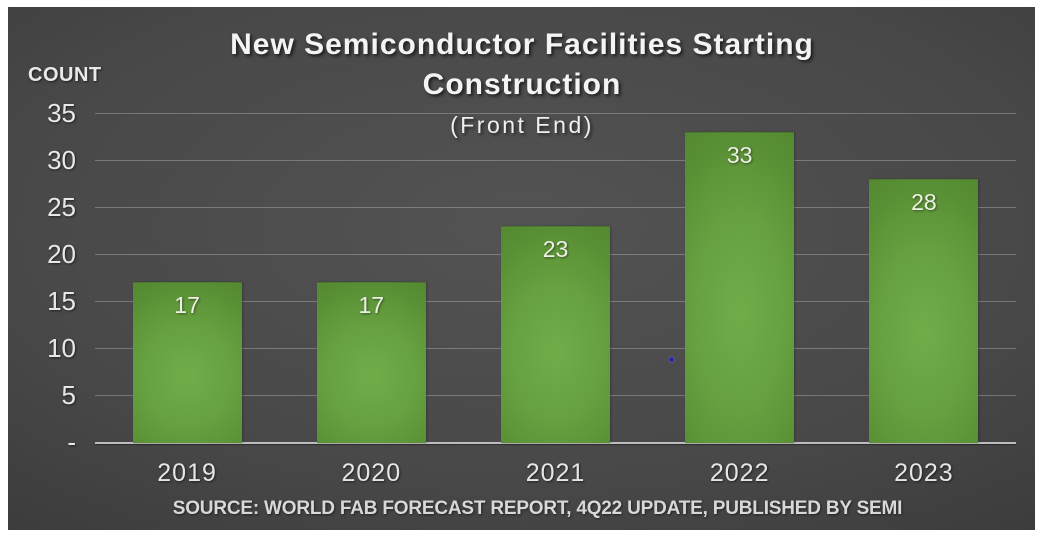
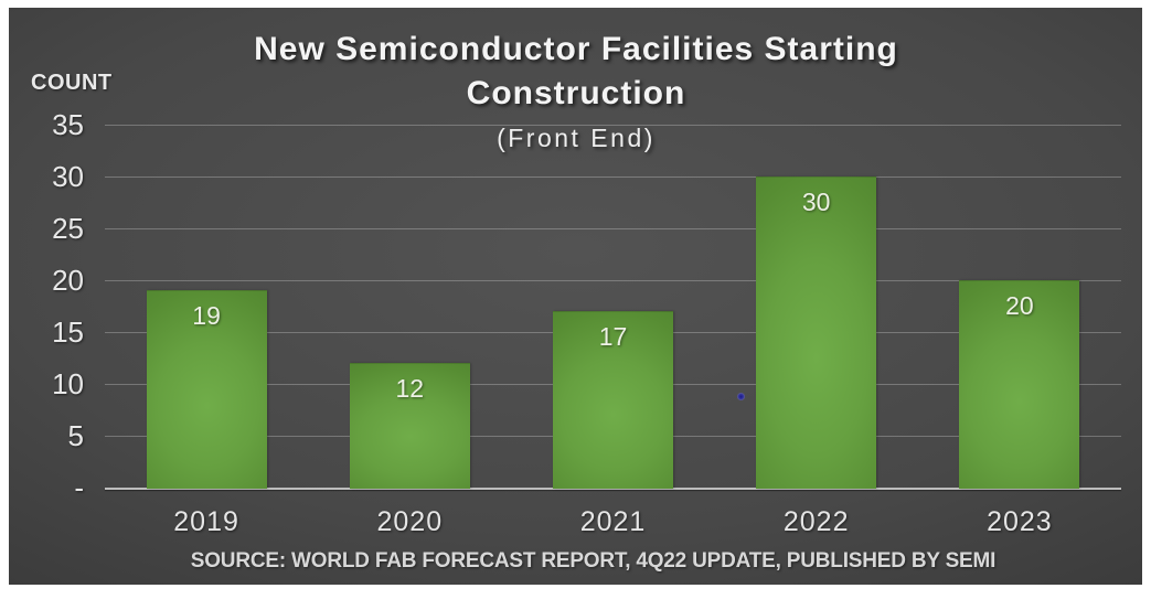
2019: 17 -> 19
2020: 17 -> 12
2021: 23 -> 17
2022: 33 -> 30
2023: 28 -> 20
